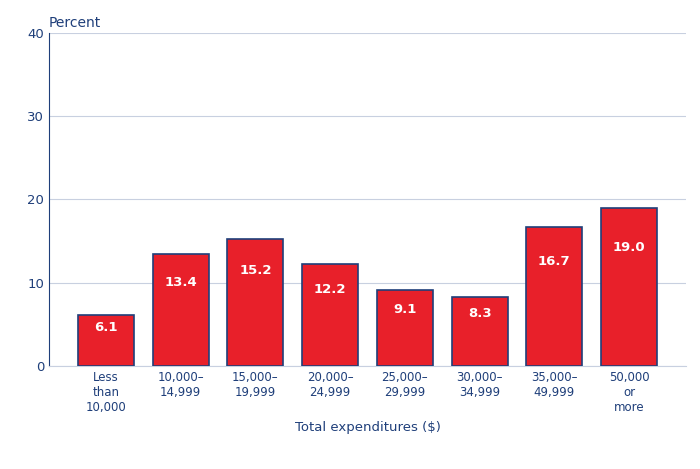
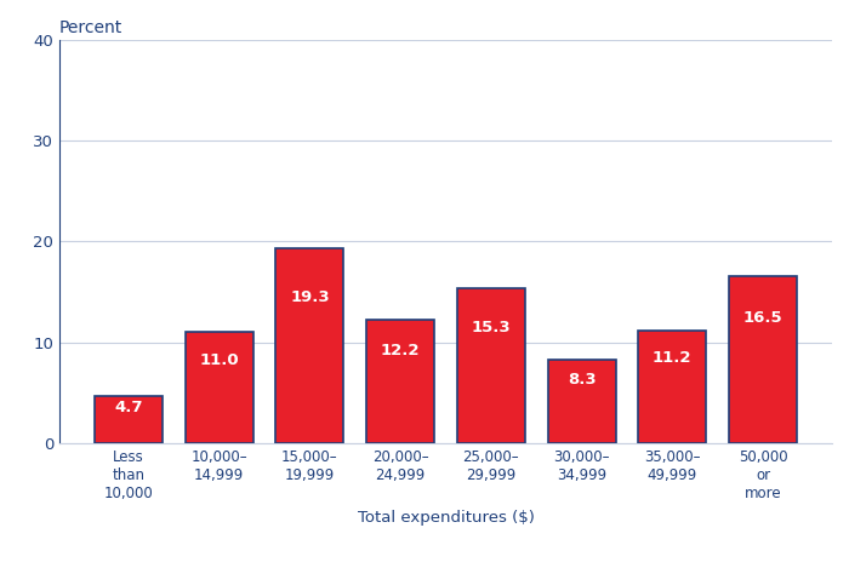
Less than 10,000: 6.1 -> 4.7
10,000– 14,999: 13.4 -> 11.0
15,000– 19,999: 15.2 -> 19.3
25,000– 29,999: 9.1 -> 15.3
35,000– 49,999: 16.7 -> 11.2
50,000 or more: 19.0 -> 16.5
